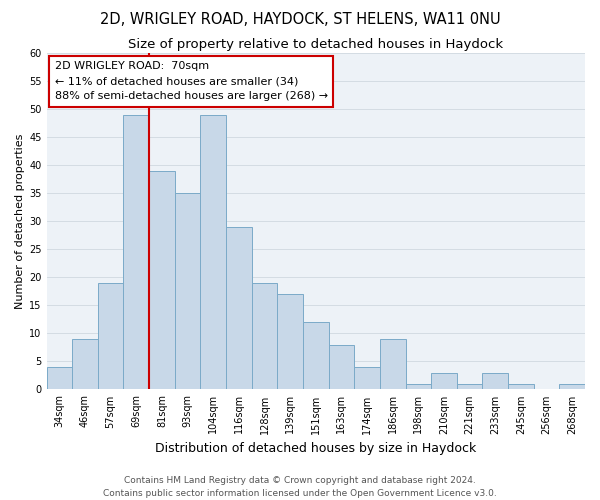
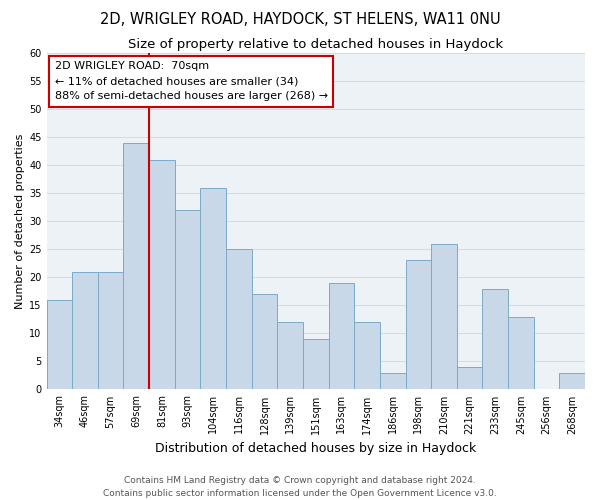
34sqm: 4 -> 16
46sqm: 9 -> 21
57sqm: 19 -> 21
69sqm: 49 -> 44
81sqm: 39 -> 41
93sqm: 35 -> 32
104sqm: 49 -> 36
116sqm: 29 -> 25
128sqm: 19 -> 17
139sqm: 17 -> 12
151sqm: 12 -> 9
163sqm: 8 -> 19
174sqm: 4 -> 12
186sqm: 9 -> 3
198sqm: 1 -> 23
210sqm: 3 -> 26
221sqm: 1 -> 4
233sqm: 3 -> 18
245sqm: 1 -> 13
268sqm: 1 -> 3
